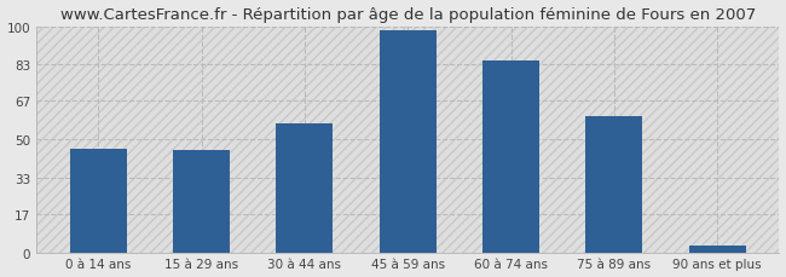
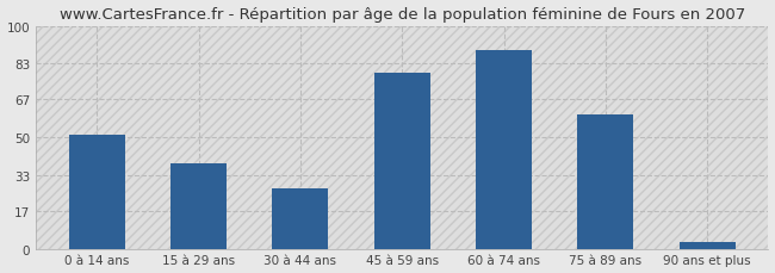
0 à 14 ans: 46 -> 51
15 à 29 ans: 45 -> 38
30 à 44 ans: 57 -> 27
45 à 59 ans: 98 -> 79
60 à 74 ans: 85 -> 89
